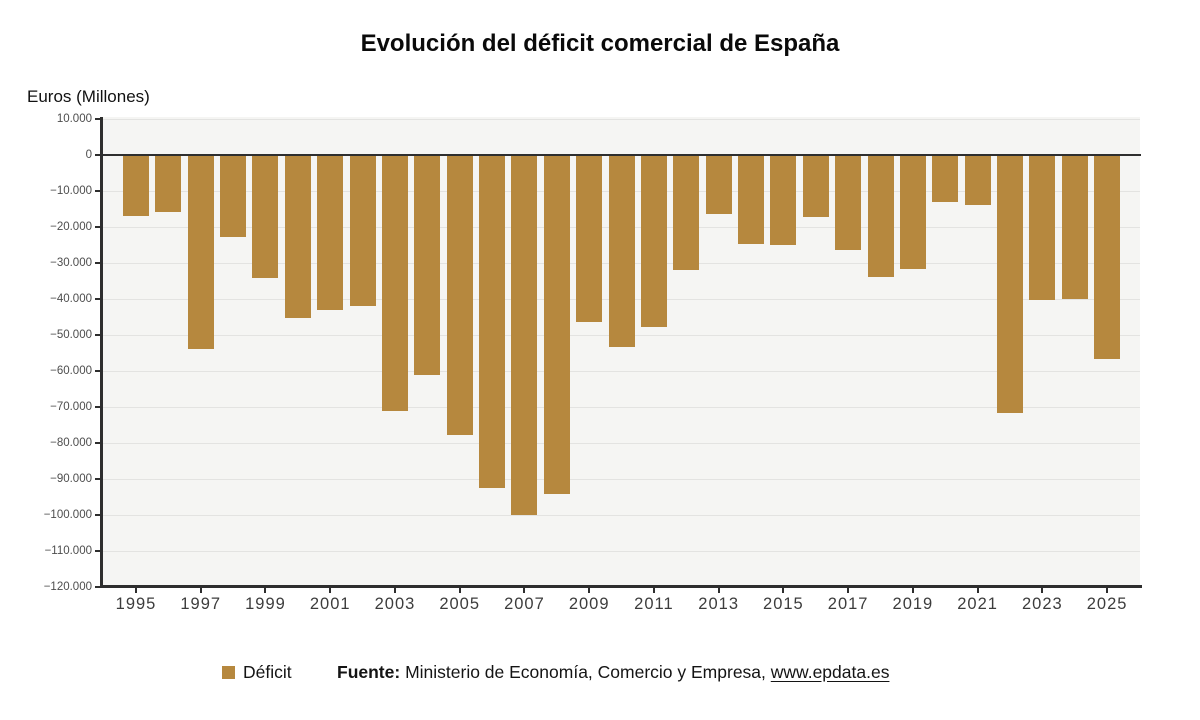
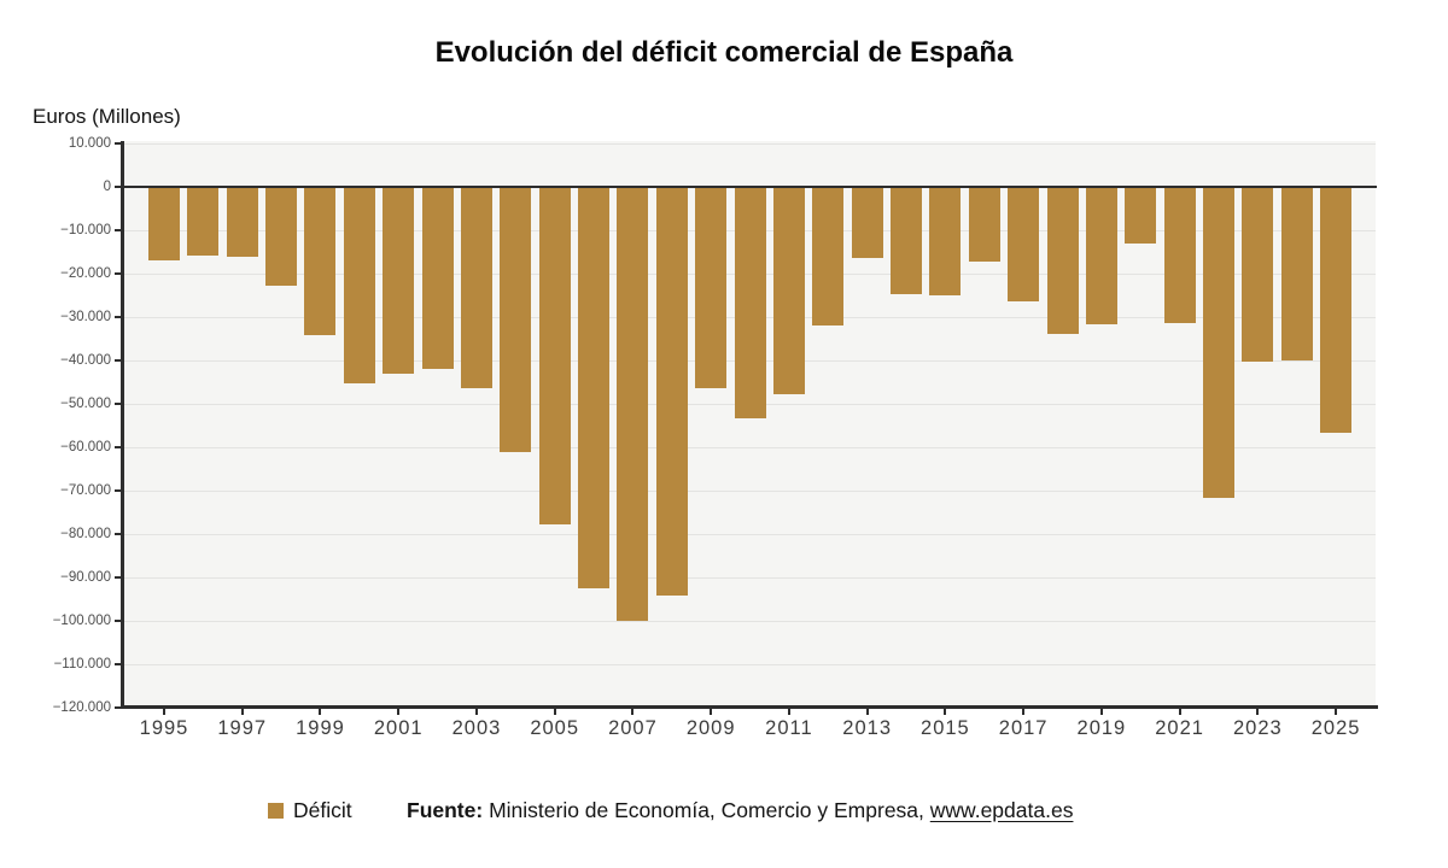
1997: -54000 -> -16000
2003: -71000 -> -46000
2021: -14000 -> -31000
